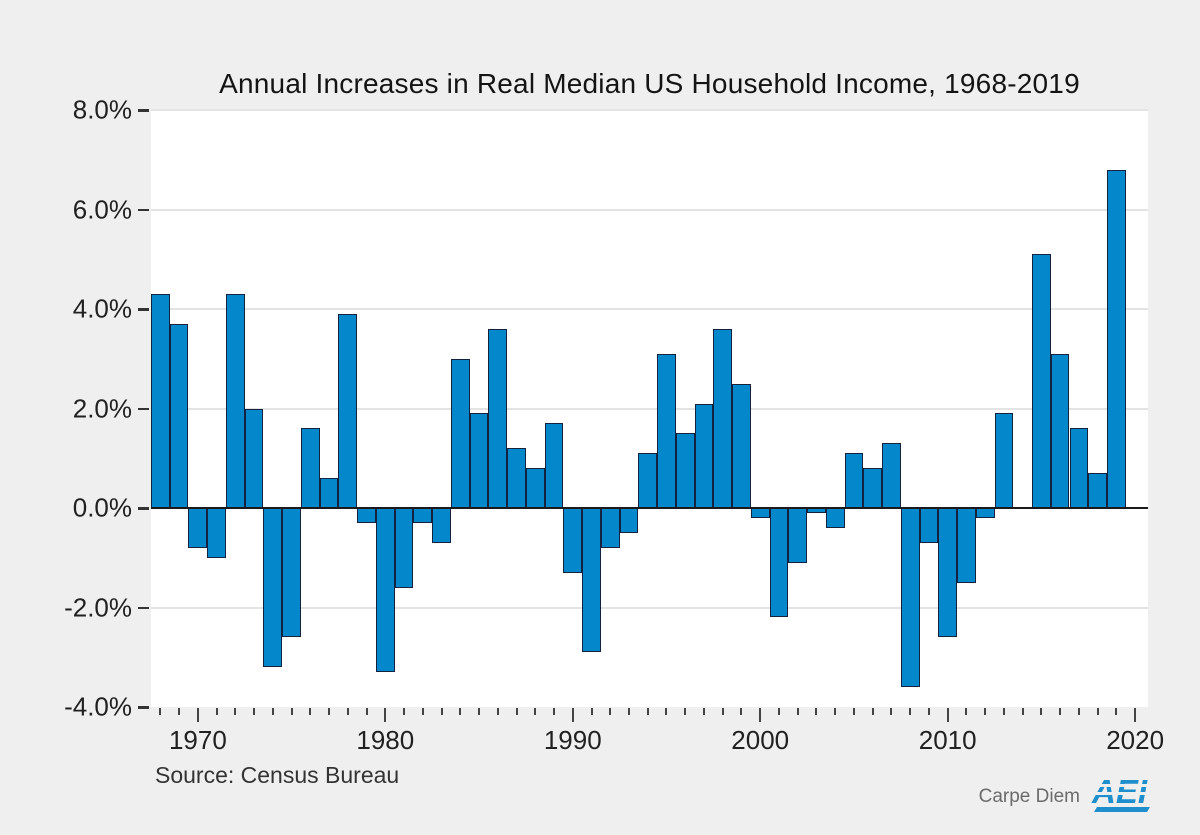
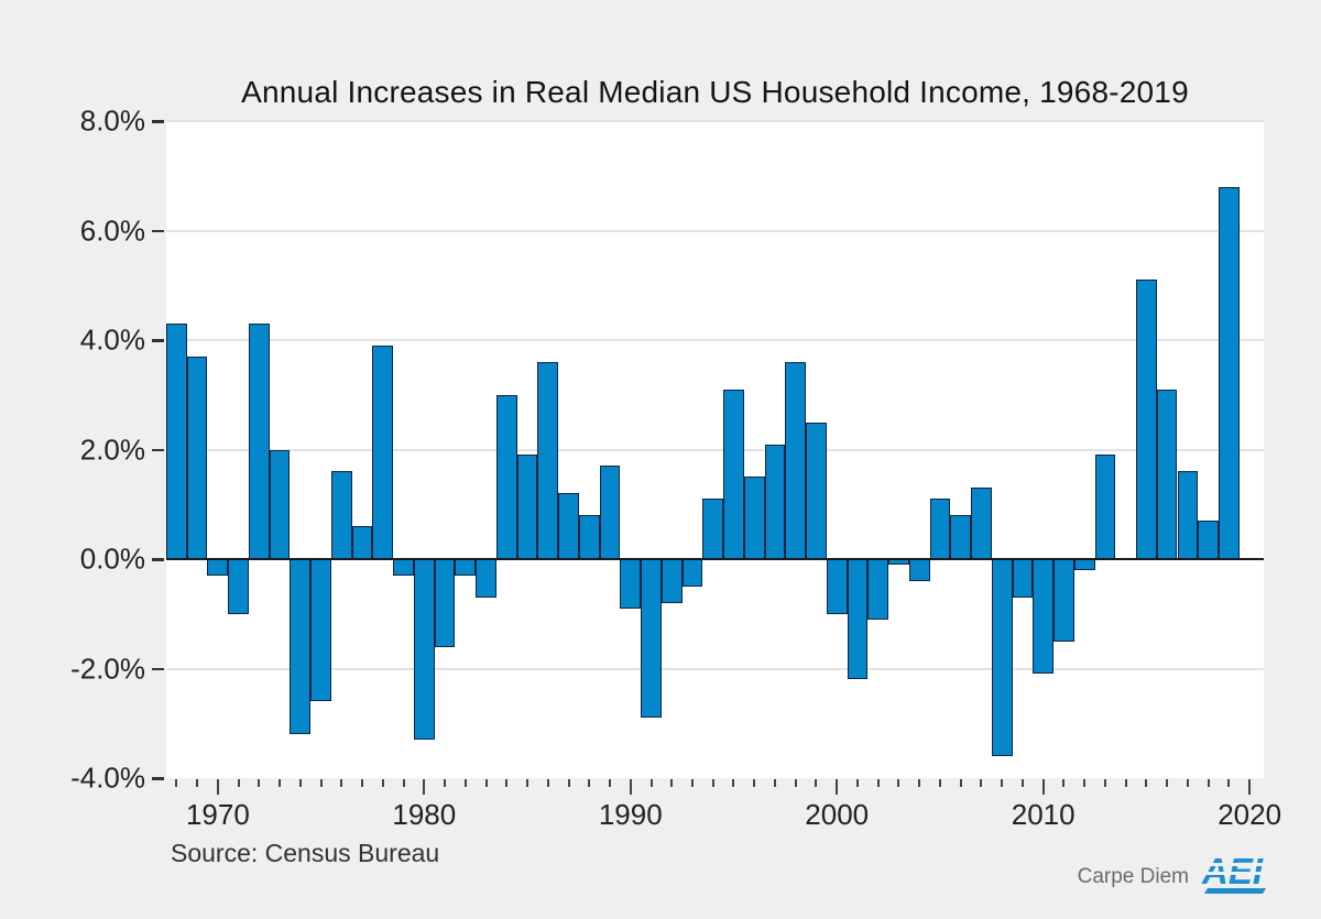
1970: -0.8% -> -0.3%
1990: -1.3% -> -0.9%
2000: -0.2% -> -1.0%
2010: -2.6% -> -2.1%
